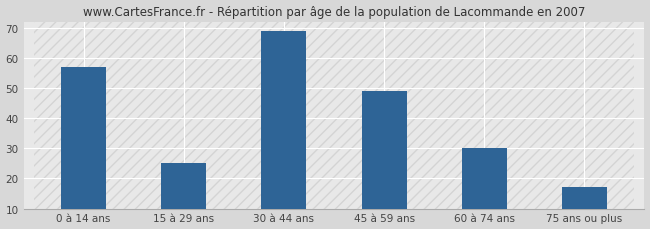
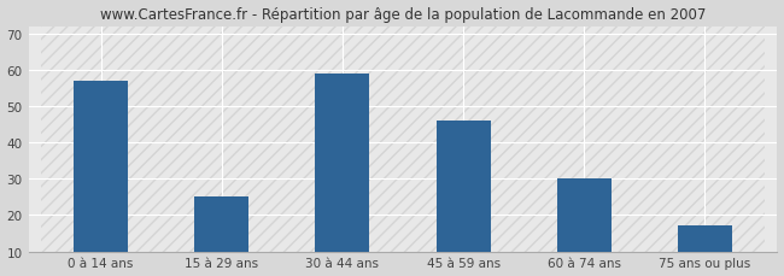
30 à 44 ans: 69 -> 59
45 à 59 ans: 49 -> 46
